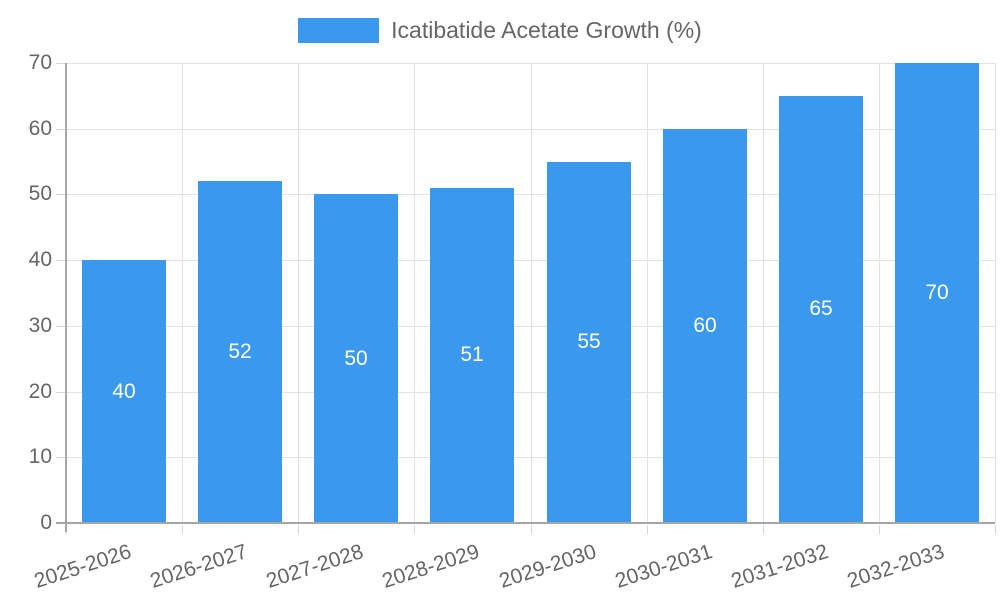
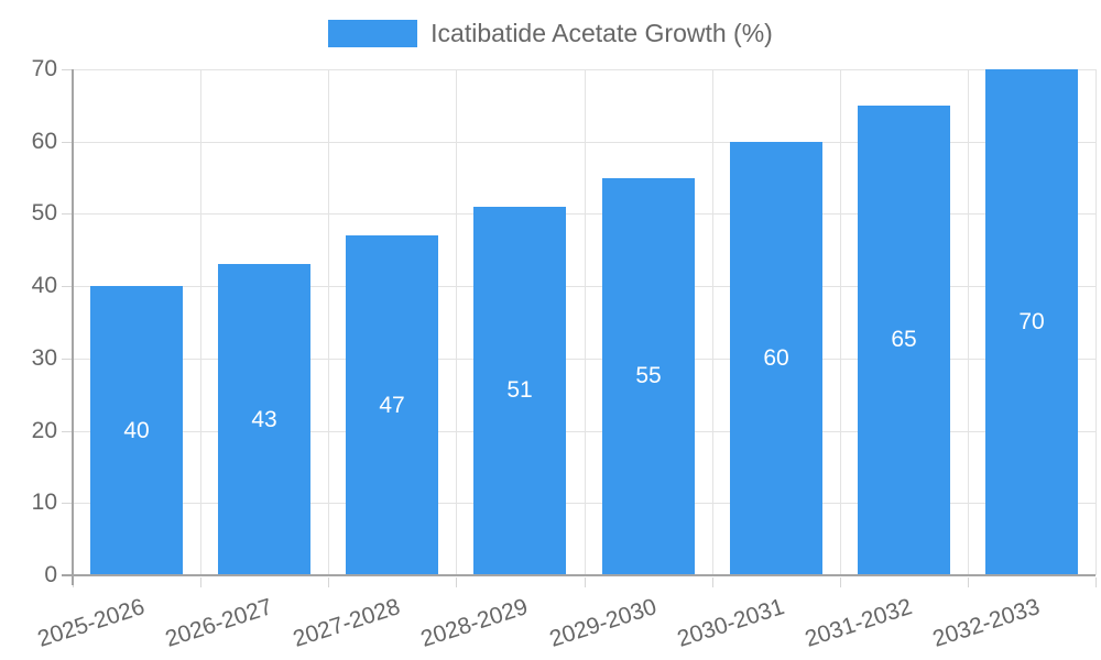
2026-2027: 52 -> 43
2027-2028: 50 -> 47
